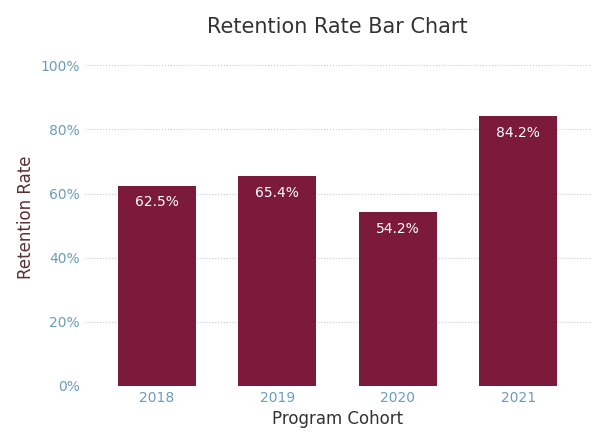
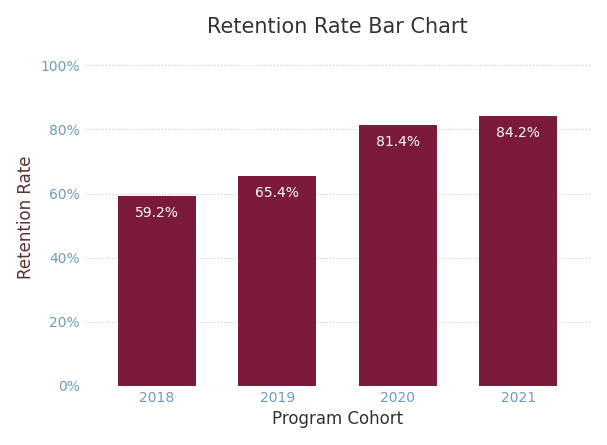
2018: 62.5% -> 59.2%
2020: 54.2% -> 81.4%
